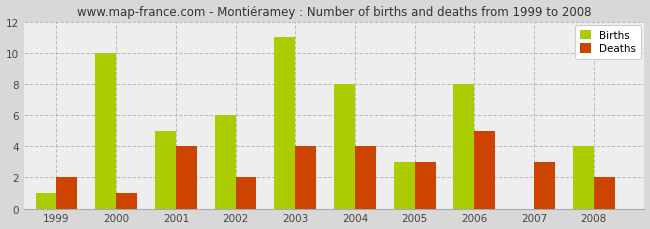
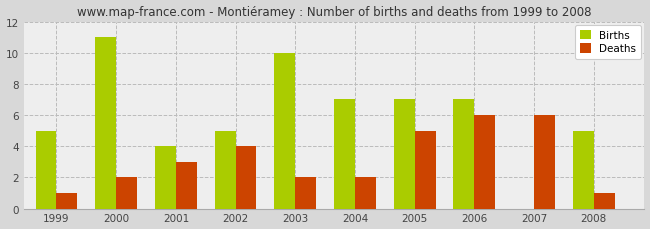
Births/1999: 1 -> 5
Deaths/1999: 2 -> 1
Births/2000: 10 -> 11
Deaths/2000: 1 -> 2
Births/2001: 5 -> 4
Deaths/2001: 4 -> 3
Births/2002: 6 -> 5
Deaths/2002: 2 -> 4
Births/2003: 11 -> 10
Deaths/2003: 4 -> 2
Births/2004: 8 -> 7
Deaths/2004: 4 -> 2
Births/2005: 3 -> 7
Deaths/2005: 3 -> 5
Births/2006: 8 -> 7
Deaths/2006: 5 -> 6
Deaths/2007: 3 -> 6
Births/2008: 4 -> 5
Deaths/2008: 2 -> 1
